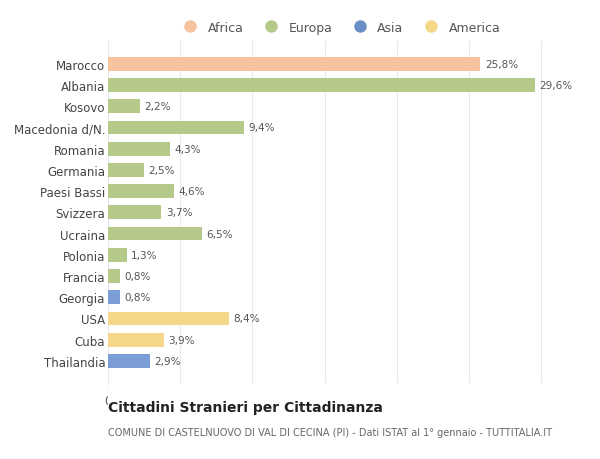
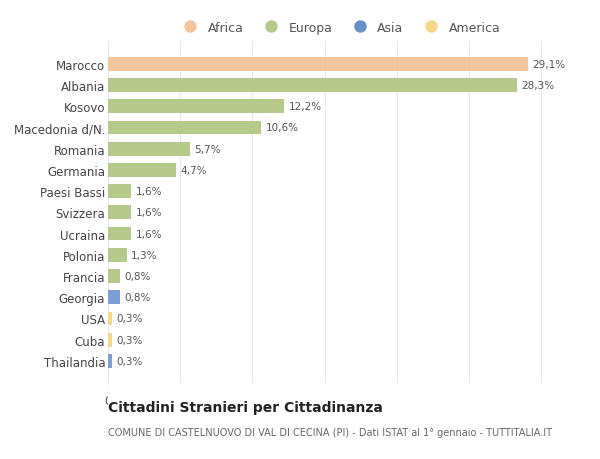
Marocco: 25,8% -> 29,1%
Albania: 29,6% -> 28,3%
Kosovo: 2,2% -> 12,2%
Macedonia d/N.: 9,4% -> 10,6%
Romania: 4,3% -> 5,7%
Germania: 2,5% -> 4,7%
Paesi Bassi: 4,6% -> 1,6%
Svizzera: 3,7% -> 1,6%
Ucraina: 6,5% -> 1,6%
USA: 8,4% -> 0,3%
Cuba: 3,9% -> 0,3%
Thailandia: 2,9% -> 0,3%
